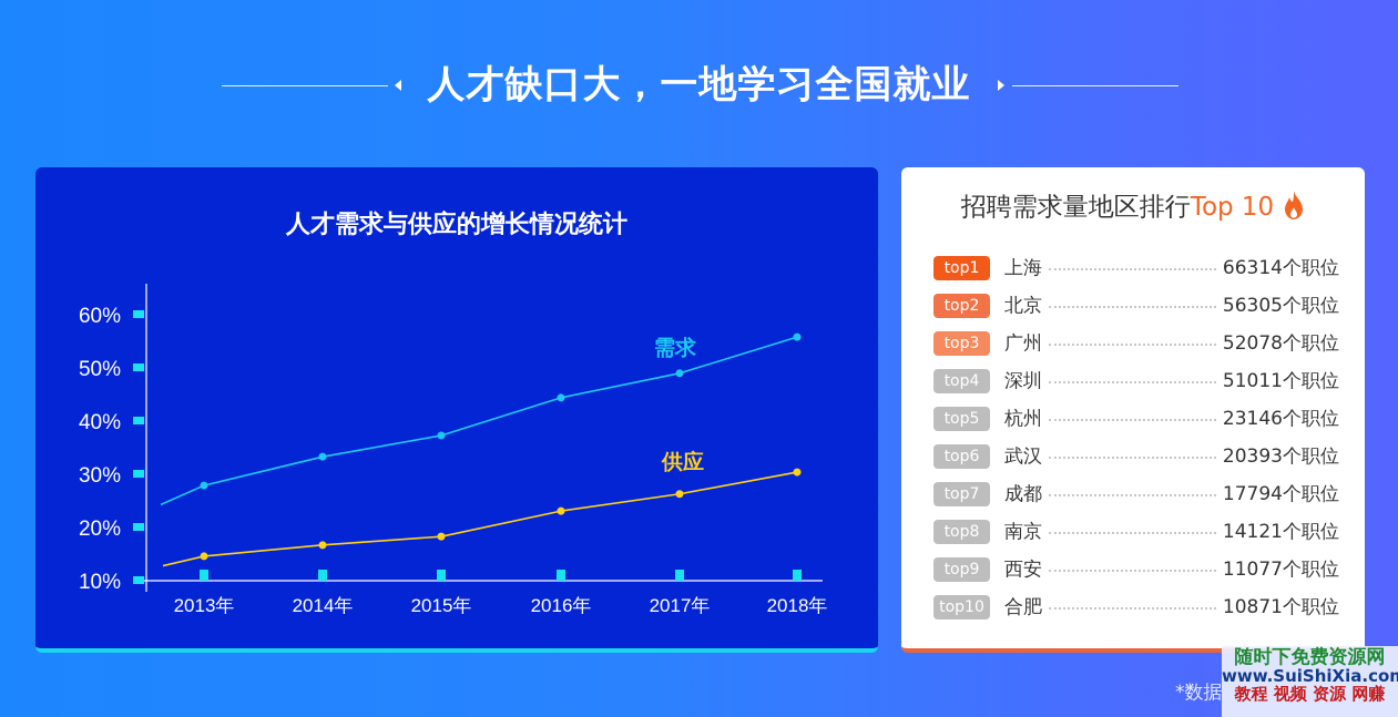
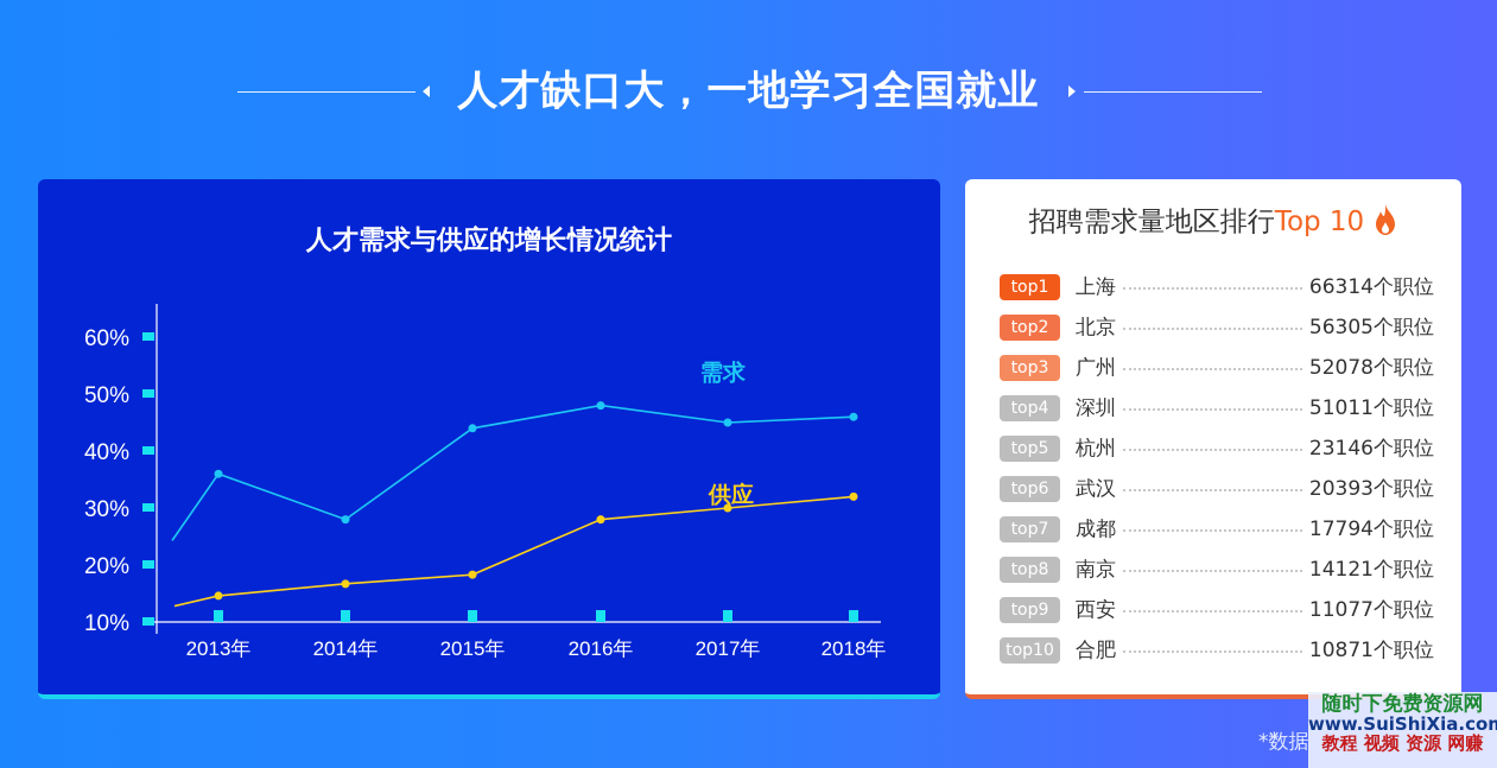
需求/2013年: 28% -> 36%
需求/2014年: 33% -> 28%
需求/2015年: 37% -> 44%
需求/2016年: 44% -> 48%
供应/2016年: 23% -> 28%
需求/2017年: 49% -> 45%
供应/2017年: 26% -> 30%
需求/2018年: 56% -> 46%
供应/2018年: 30% -> 32%
